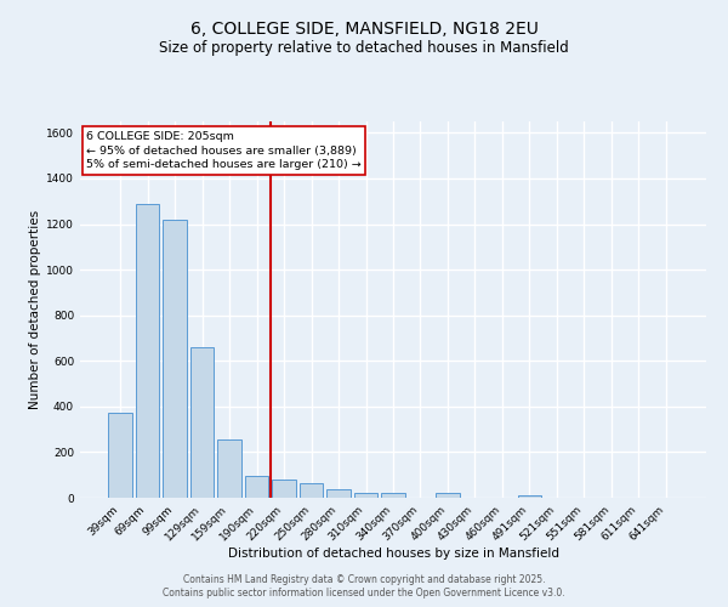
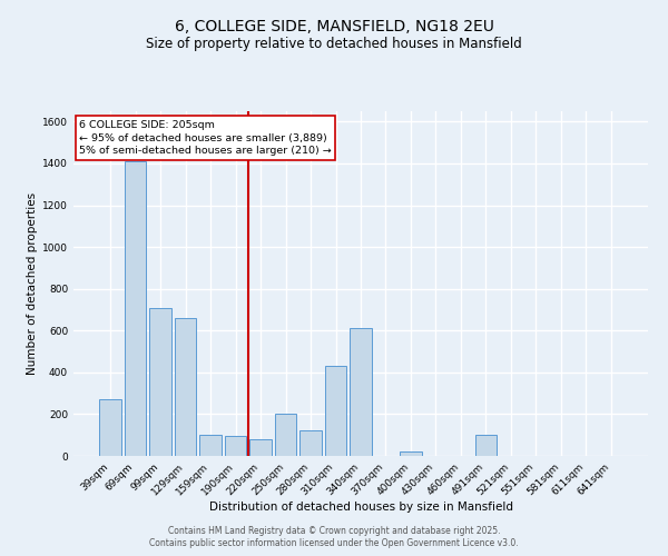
39sqm: 380 -> 270
69sqm: 1290 -> 1410
99sqm: 1220 -> 710
159sqm: 260 -> 100
250sqm: 60 -> 200
280sqm: 40 -> 120
310sqm: 20 -> 430
340sqm: 20 -> 610
491sqm: 10 -> 100
